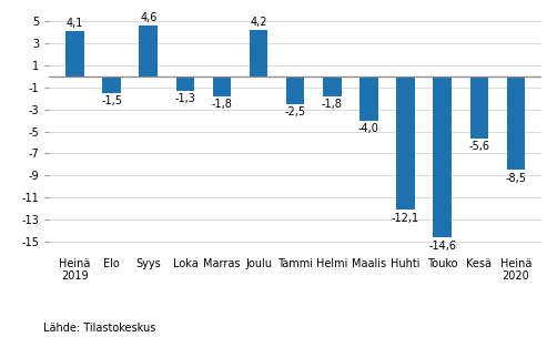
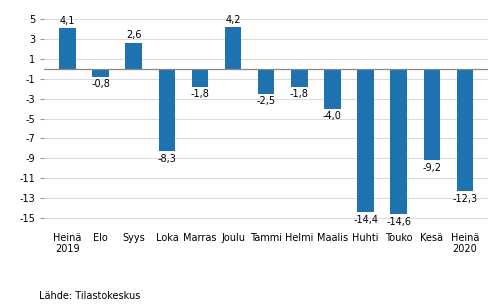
Elo: -1,5 -> -0,8
Syys: 4,6 -> 2,6
Loka: -1,3 -> -8,3
Huhti: -12,1 -> -14,4
Kesä: -5,6 -> -9,2
Heinä 2020: -8,5 -> -12,3
